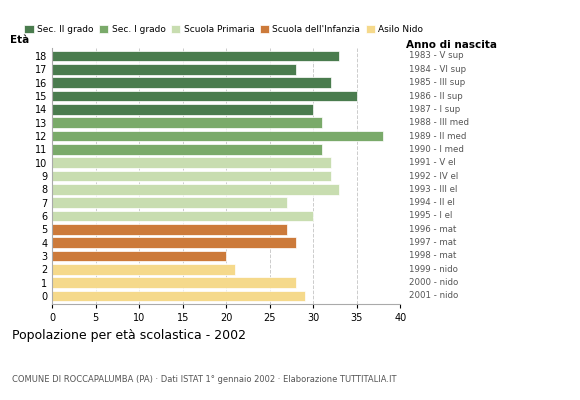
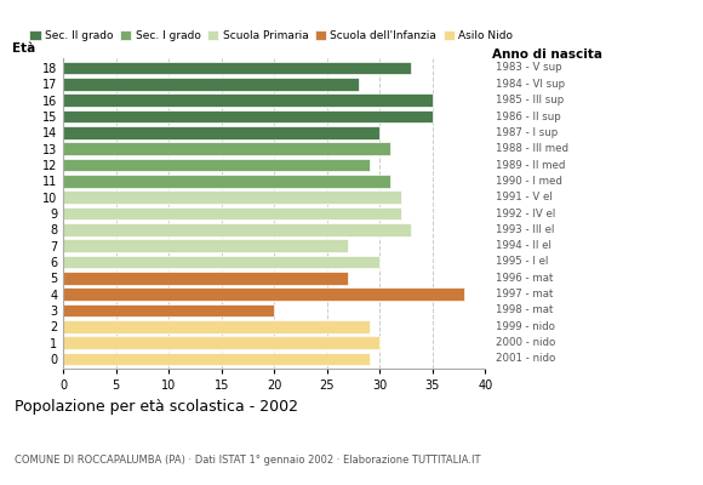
16: 32 -> 35
12: 38 -> 29
4: 28 -> 38
2: 21 -> 29
1: 28 -> 30
